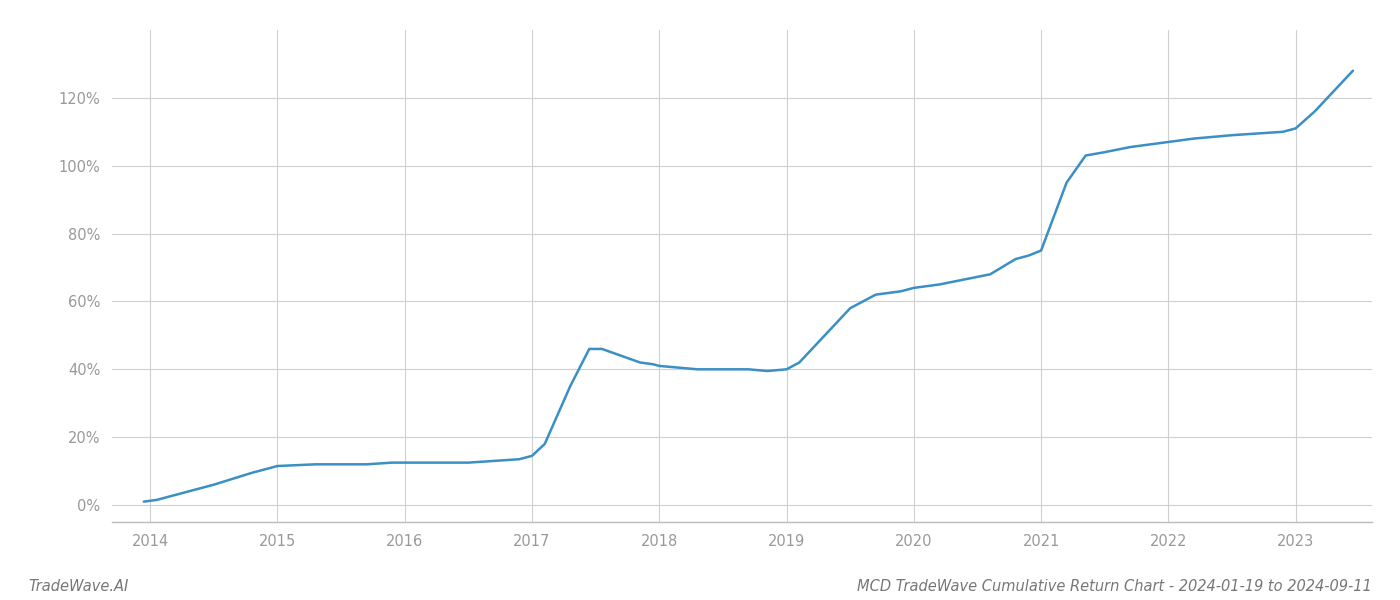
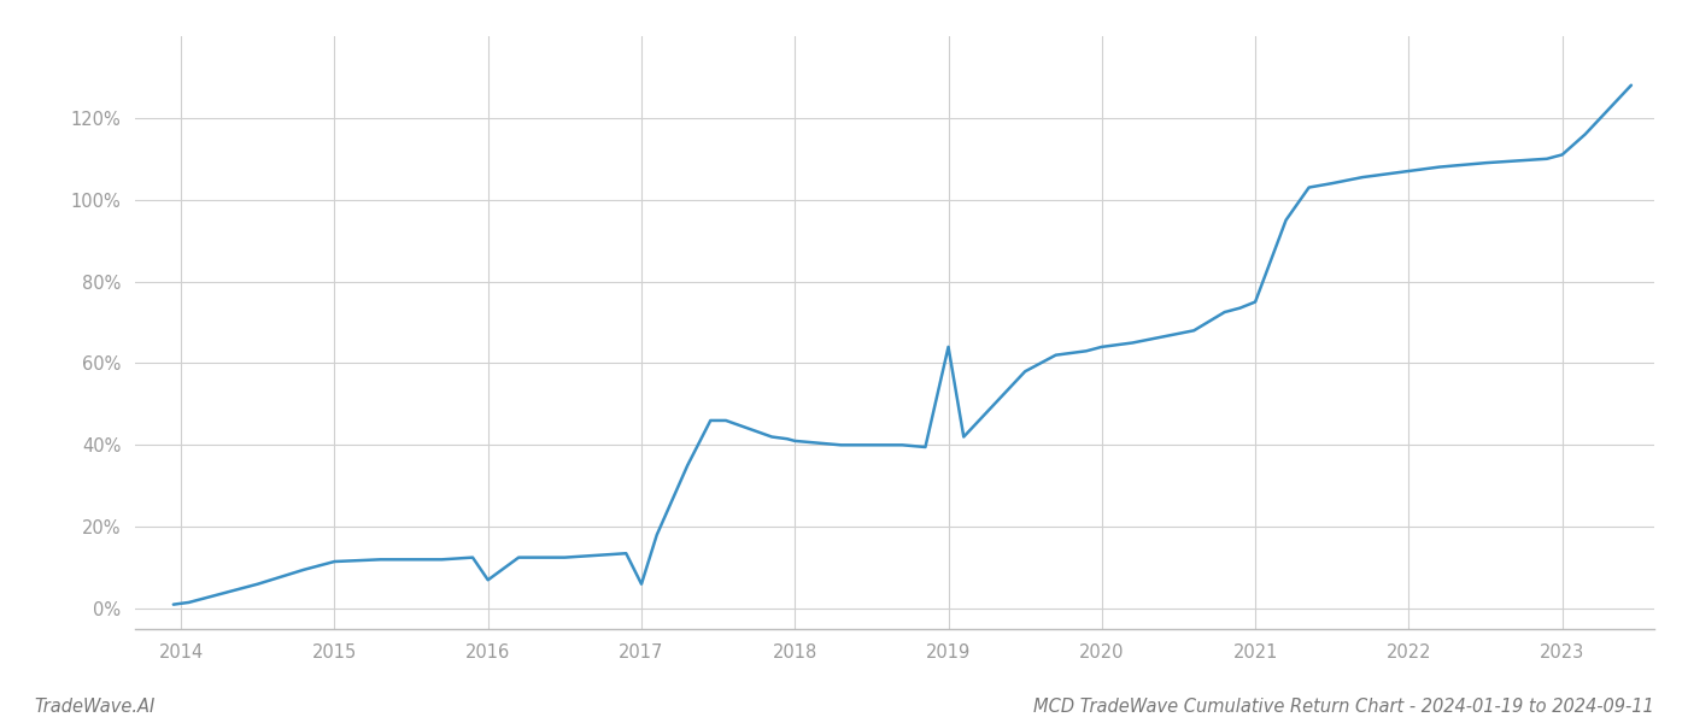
2016: 12.5% -> 7.0%
2017: 14.5% -> 6.0%
2019: 40.0% -> 64.0%
